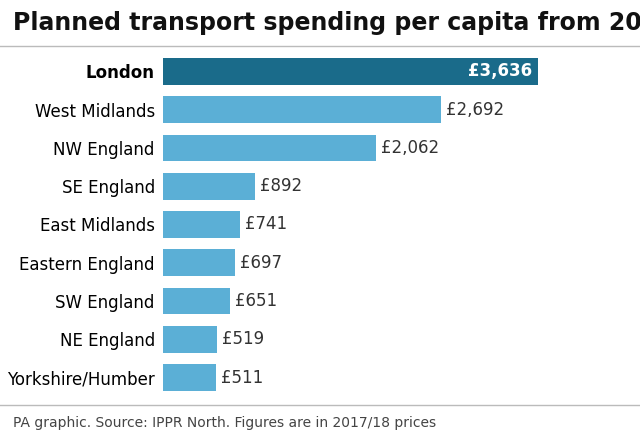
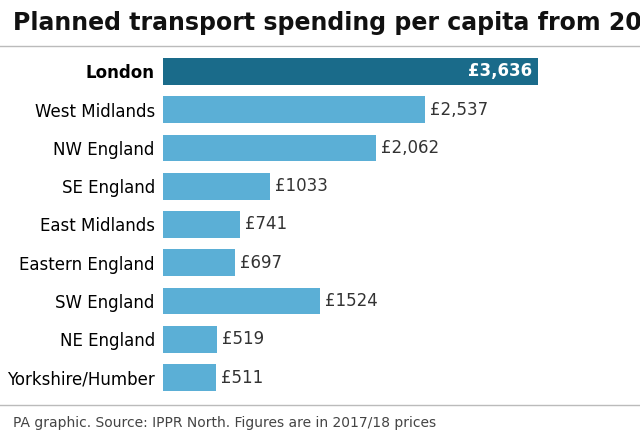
West Midlands: £2,692 -> £2,537
SE England: £892 -> £1033
SW England: £651 -> £1524
